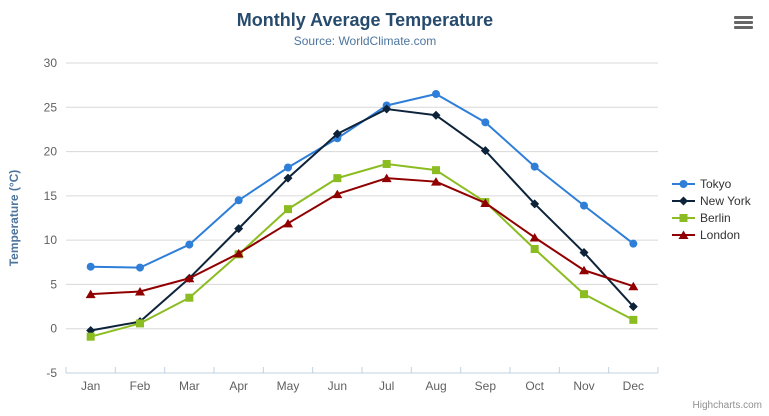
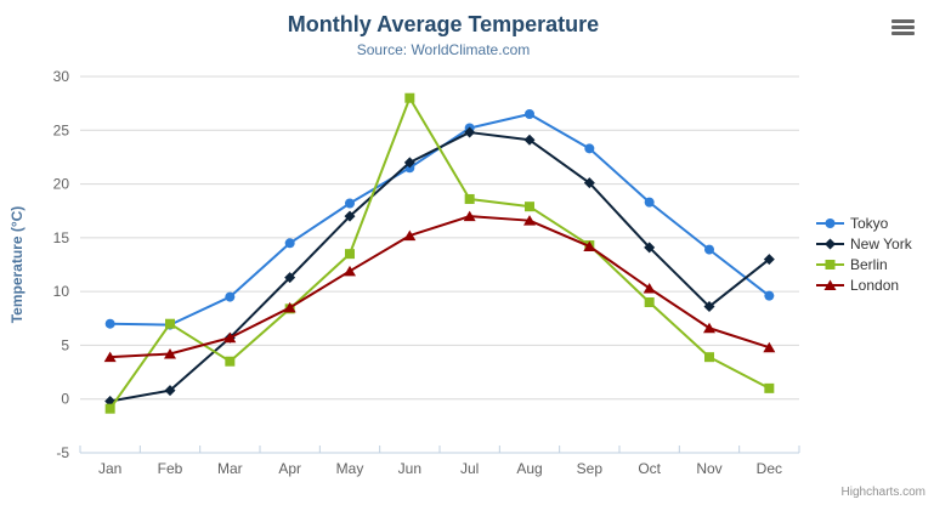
Berlin/Feb: 1 -> 7
Berlin/Jun: 17 -> 28
New York/Dec: 2 -> 13
